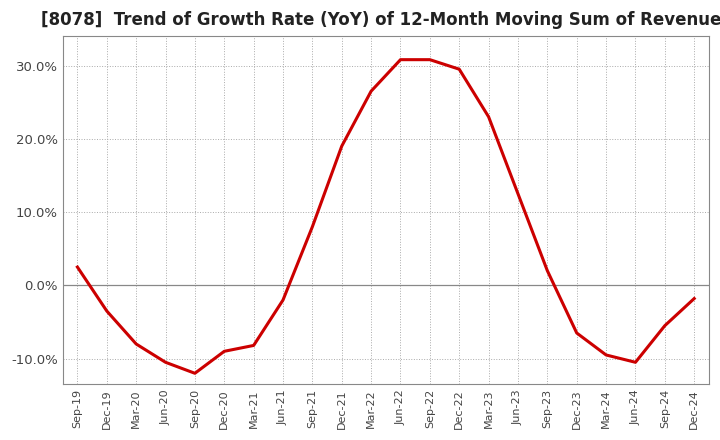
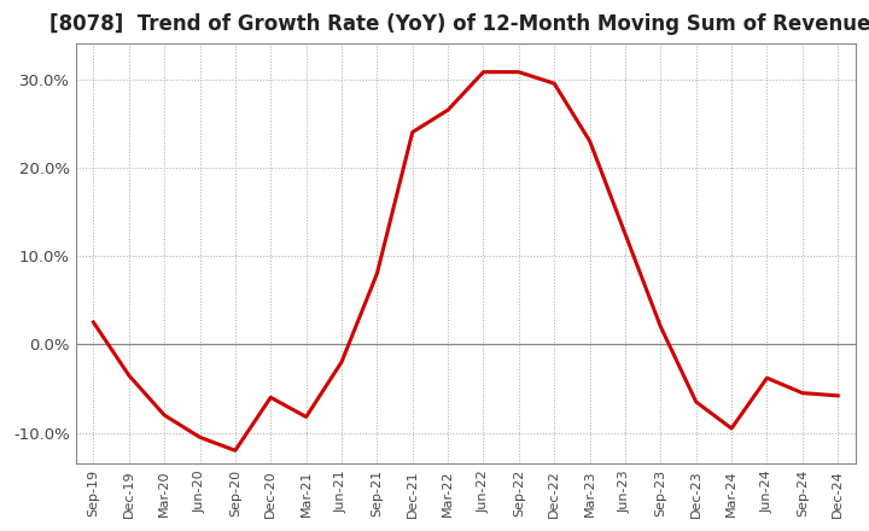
Dec-20: -9.0% -> -6.0%
Dec-21: 19.0% -> 24.0%
Jun-24: -10.5% -> -3.8%
Dec-24: -1.8% -> -5.8%
